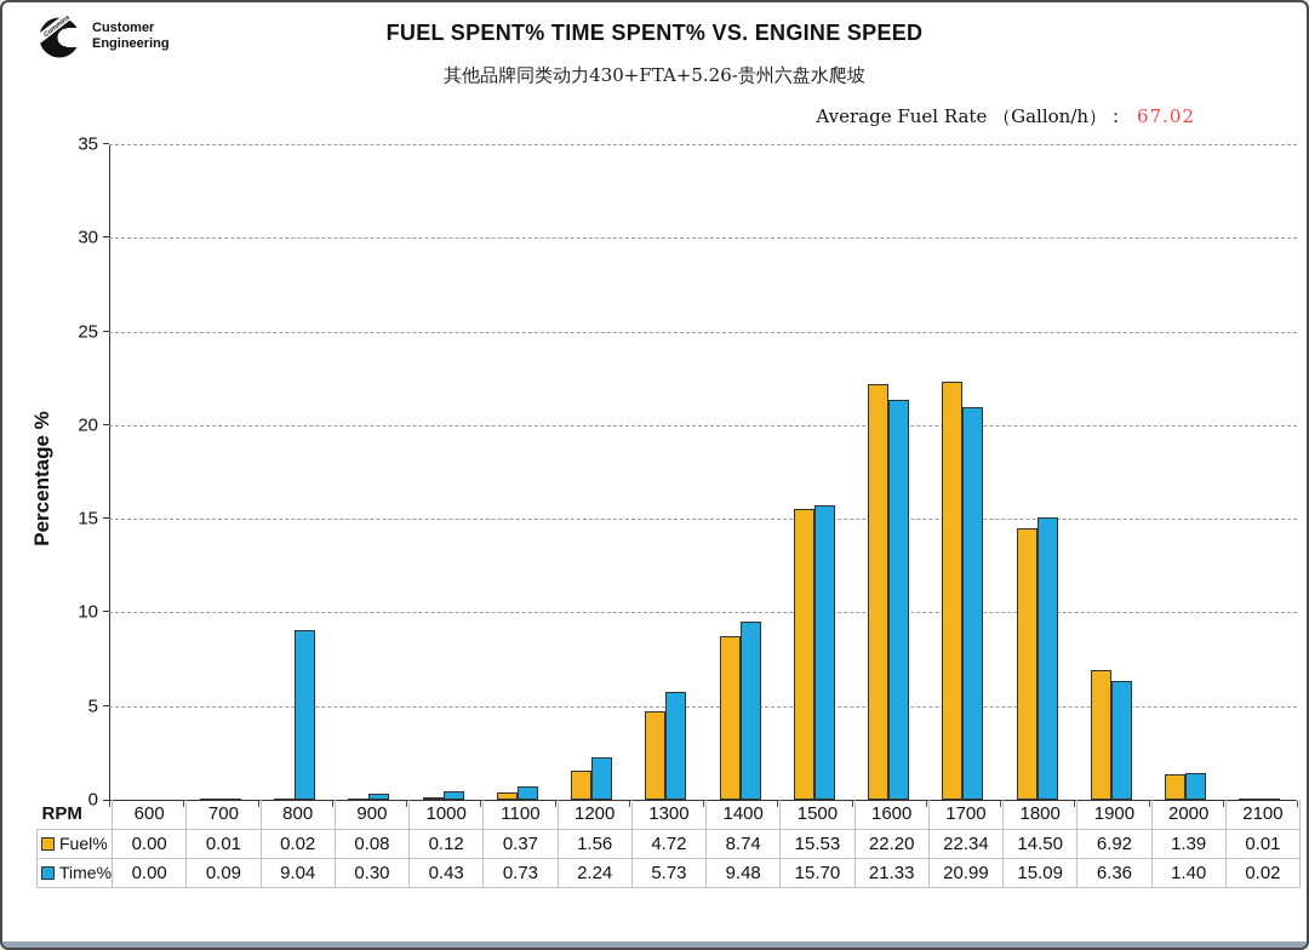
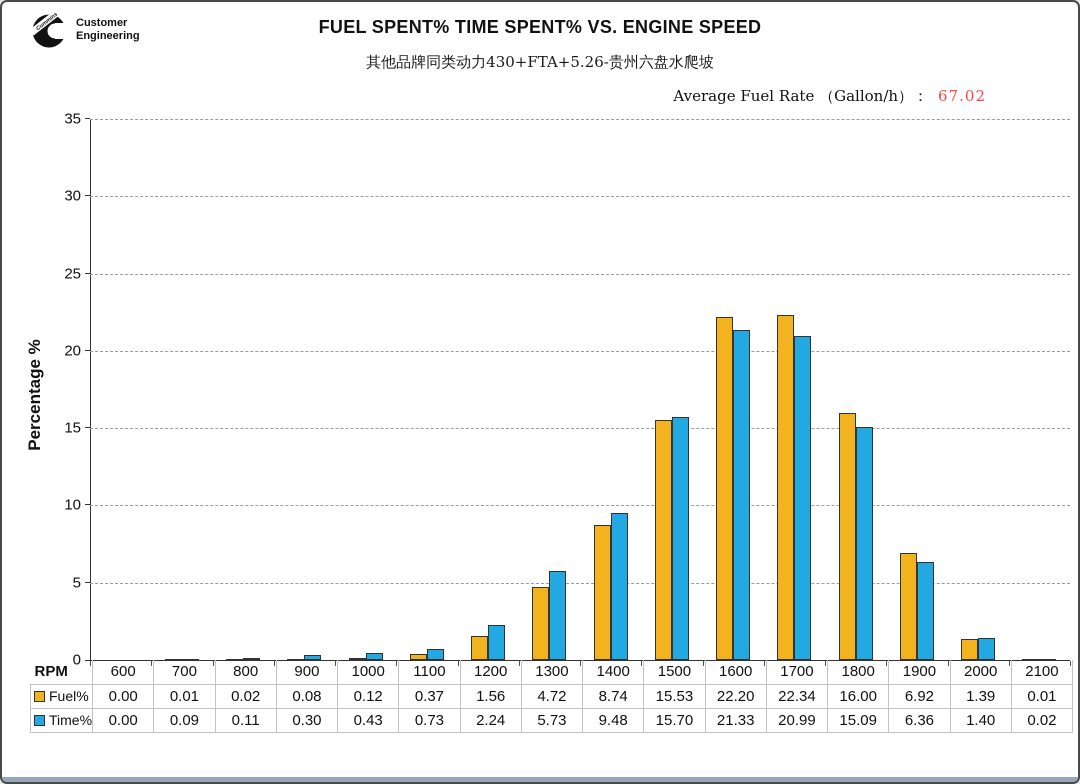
Time%/800: 9.04 -> 0.11
Fuel%/1800: 14.50 -> 16.00
